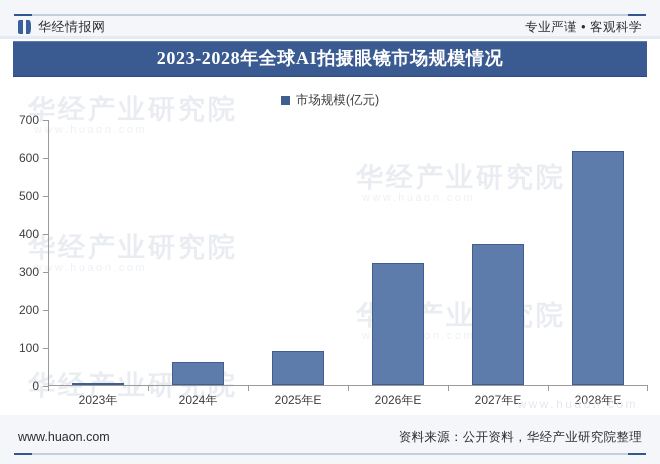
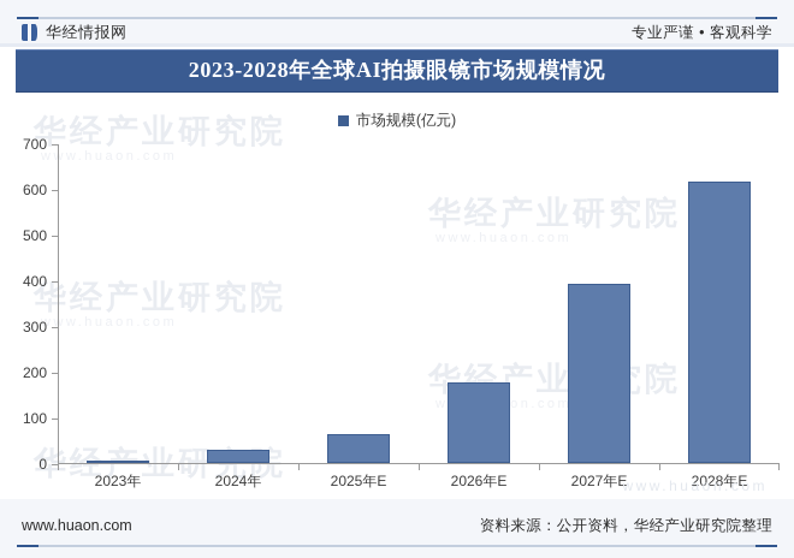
2024年: 60 -> 30
2025年E: 90 -> 60
2026年E: 320 -> 180
2027年E: 370 -> 390
